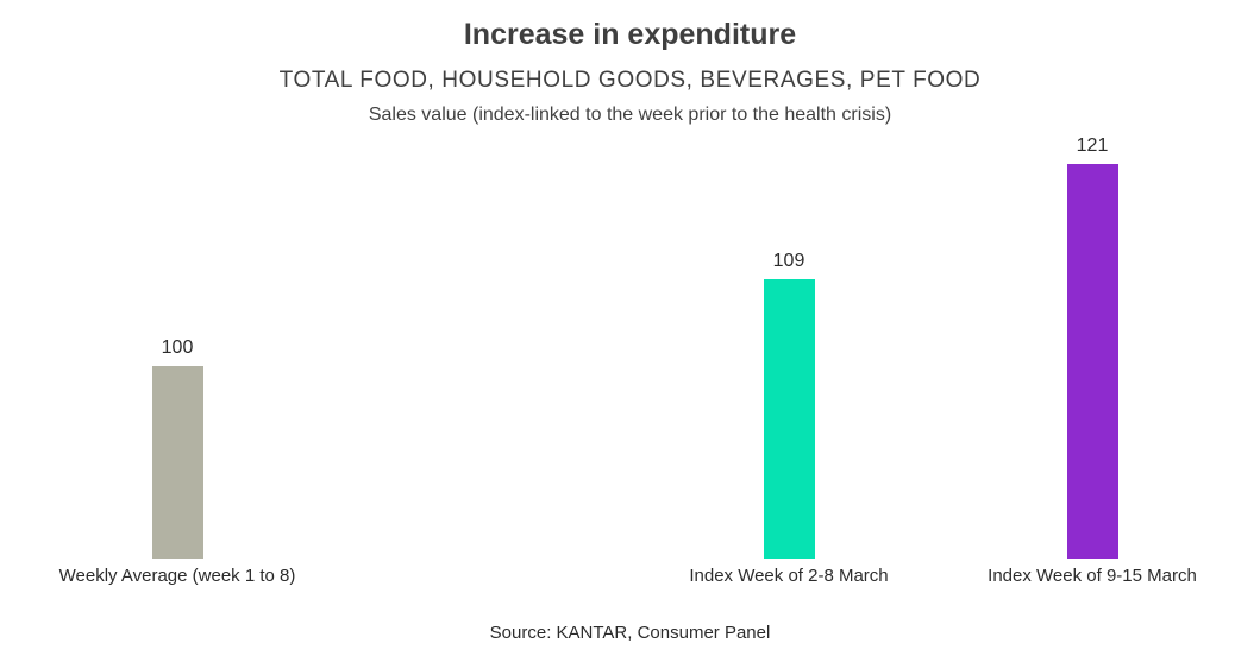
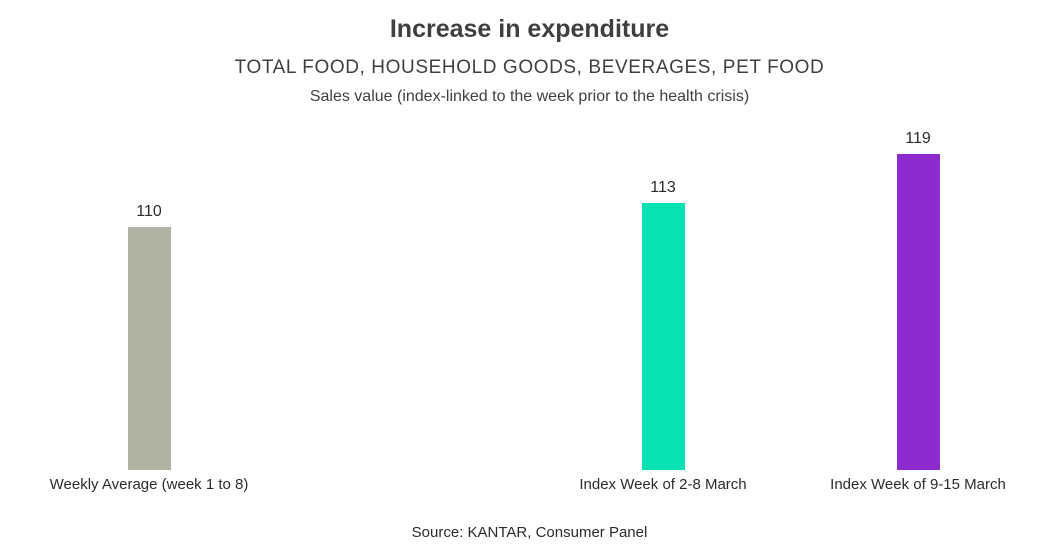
Weekly Average (week 1 to 8): 100 -> 110
Index Week of 2-8 March: 109 -> 113
Index Week of 9-15 March: 121 -> 119
